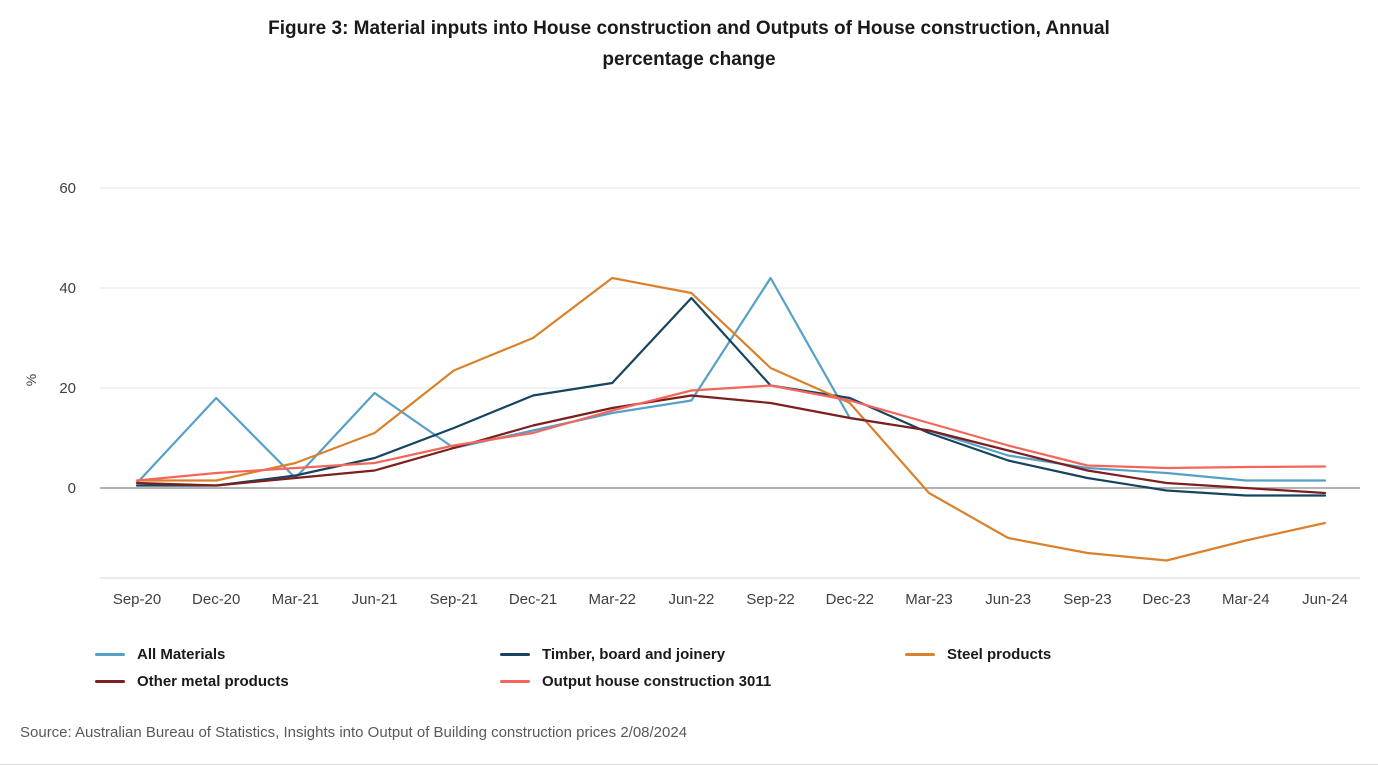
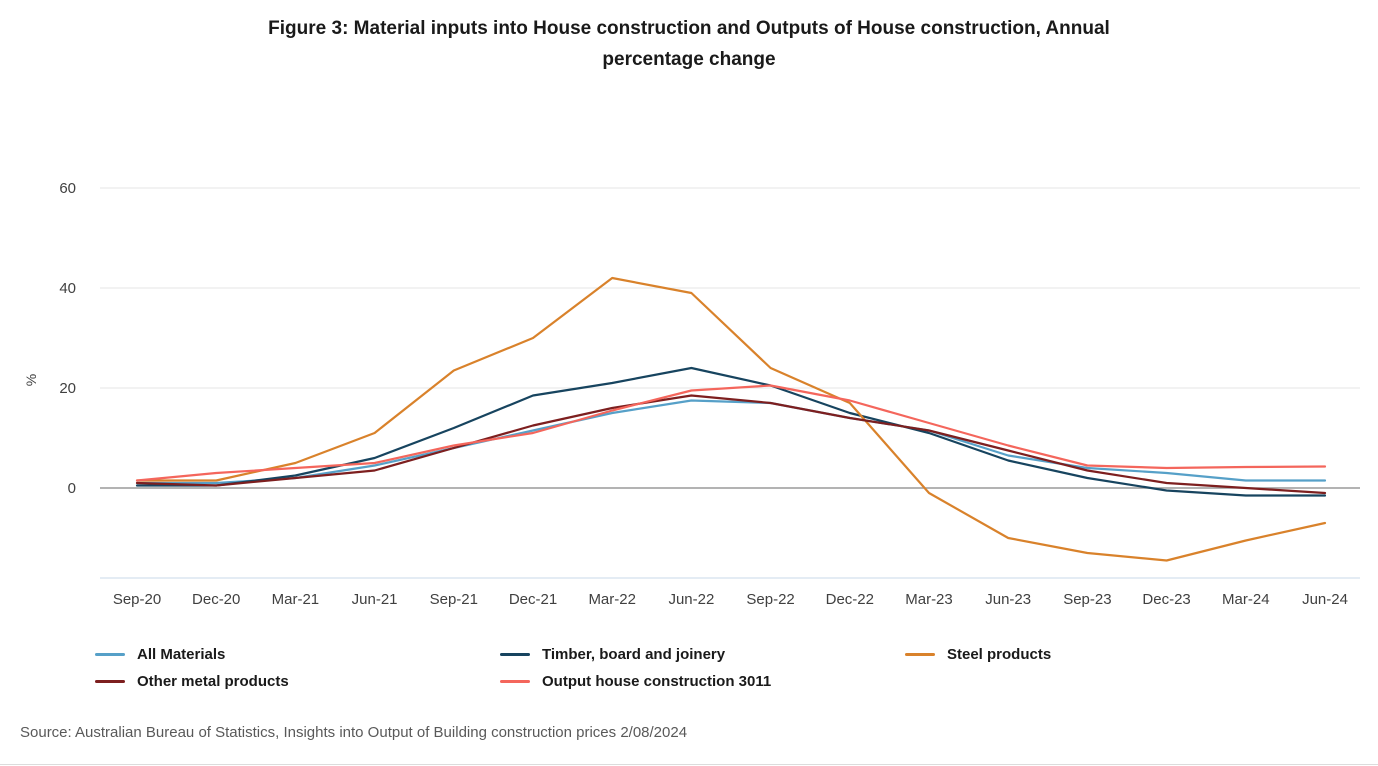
All Materials/Dec-20: 18 -> 1
All Materials/Jun-21: 19 -> 4
Timber, board and joinery/Jun-22: 38 -> 24
All Materials/Sep-22: 42 -> 17
Timber, board and joinery/Dec-22: 18 -> 15
